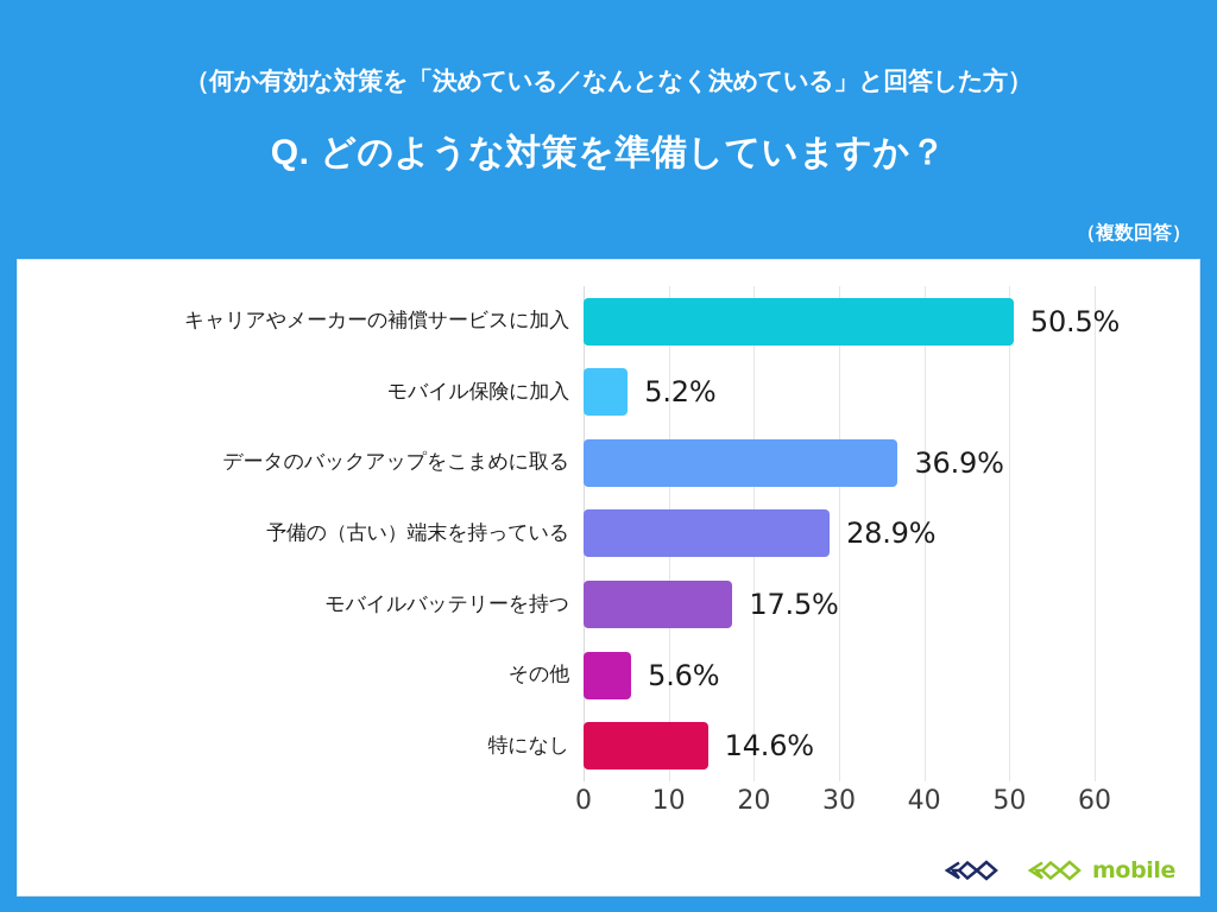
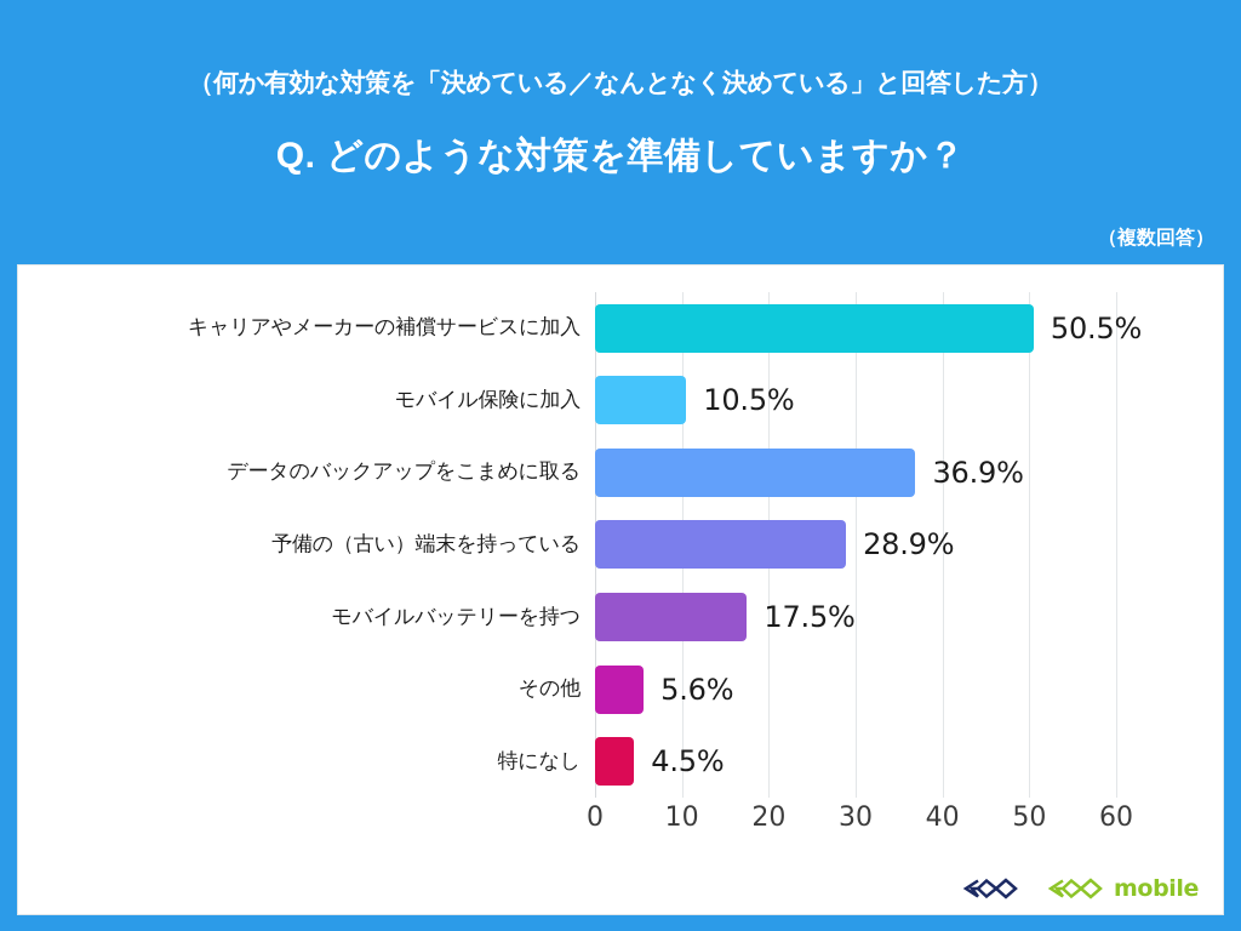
モバイル保険に加入: 5.2% -> 10.5%
特になし: 14.6% -> 4.5%
